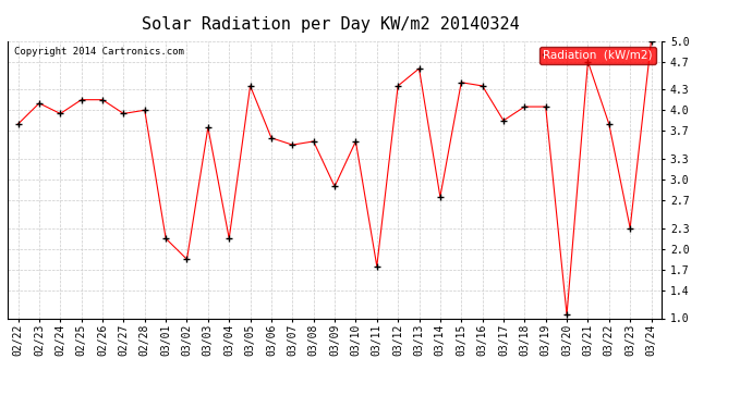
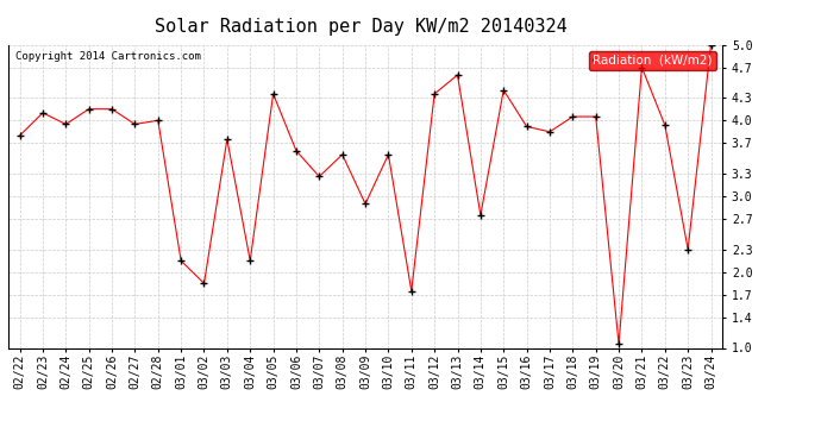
03/07: 3.50 -> 3.26
03/16: 4.35 -> 3.92
03/22: 3.80 -> 3.94
